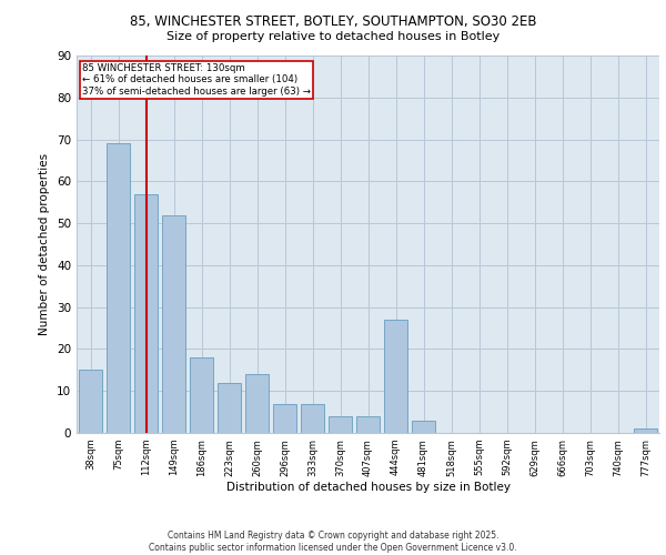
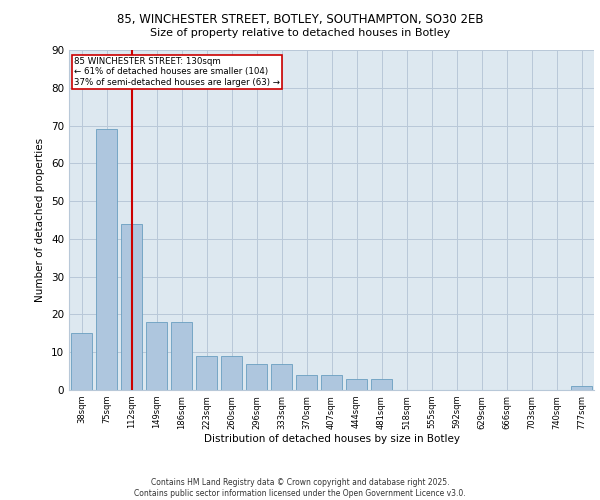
112sqm: 57 -> 44
149sqm: 52 -> 18
223sqm: 12 -> 9
260sqm: 14 -> 9
444sqm: 27 -> 3
